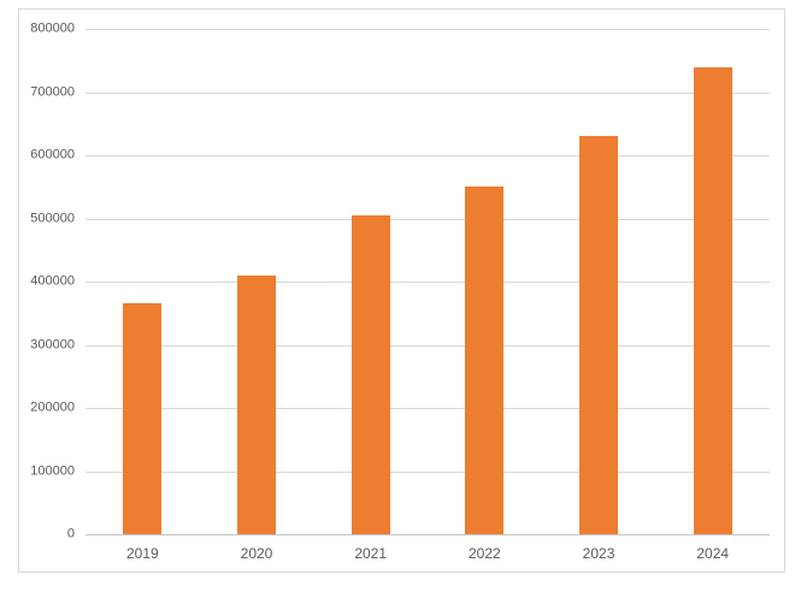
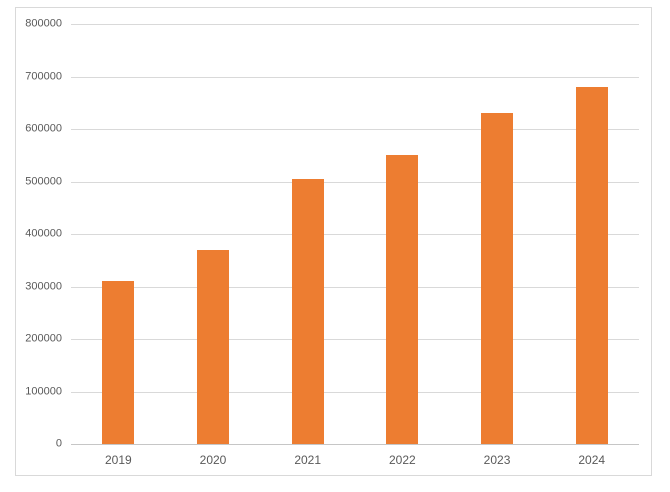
2019: 360000 -> 310000
2020: 410000 -> 370000
2024: 740000 -> 680000
